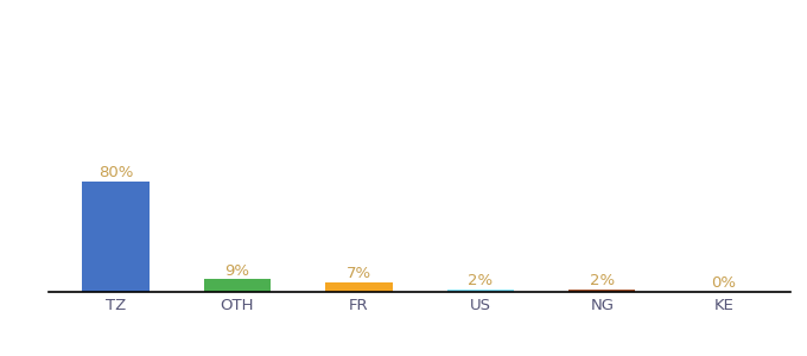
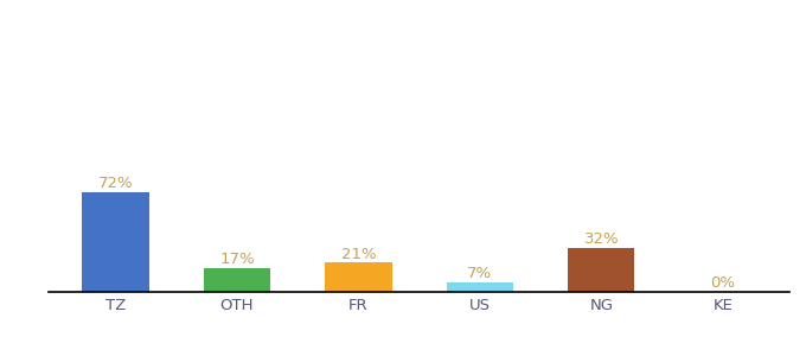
TZ: 80% -> 72%
OTH: 9% -> 17%
FR: 7% -> 21%
US: 2% -> 7%
NG: 2% -> 32%
